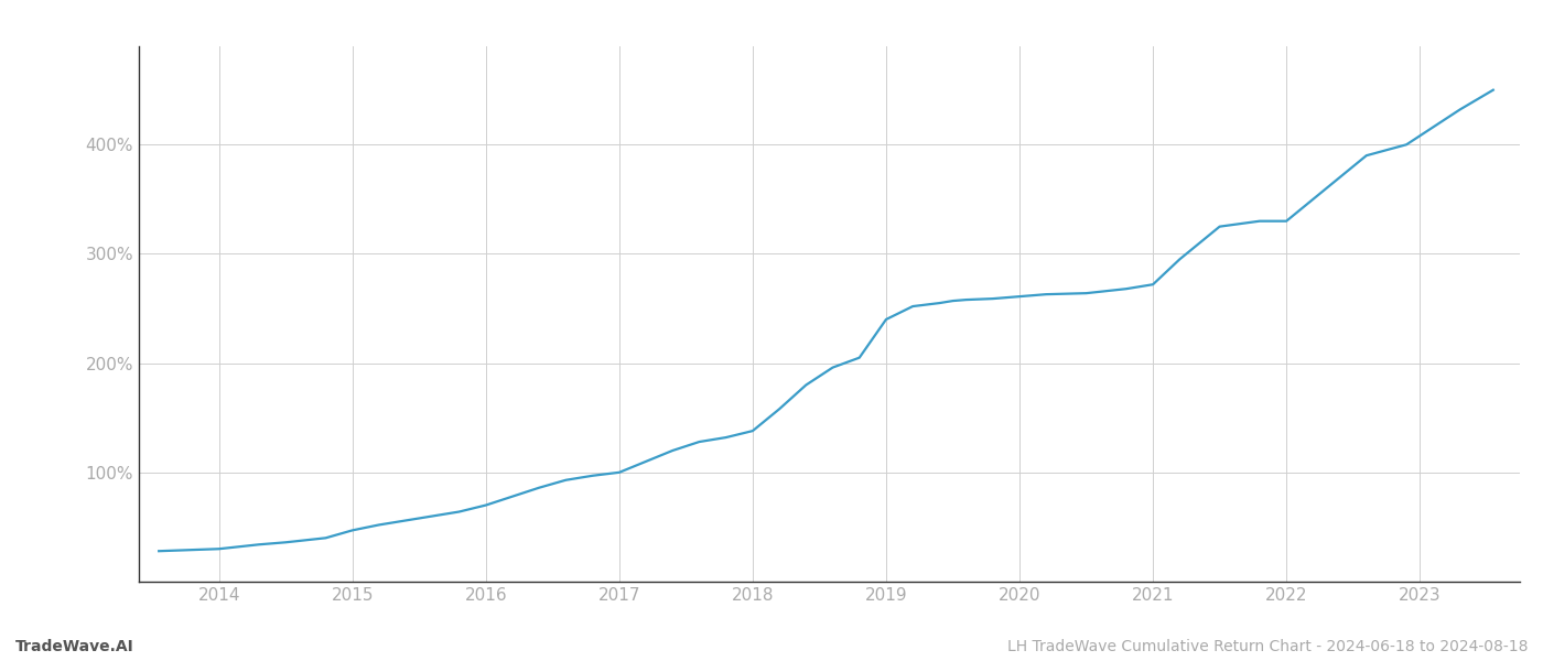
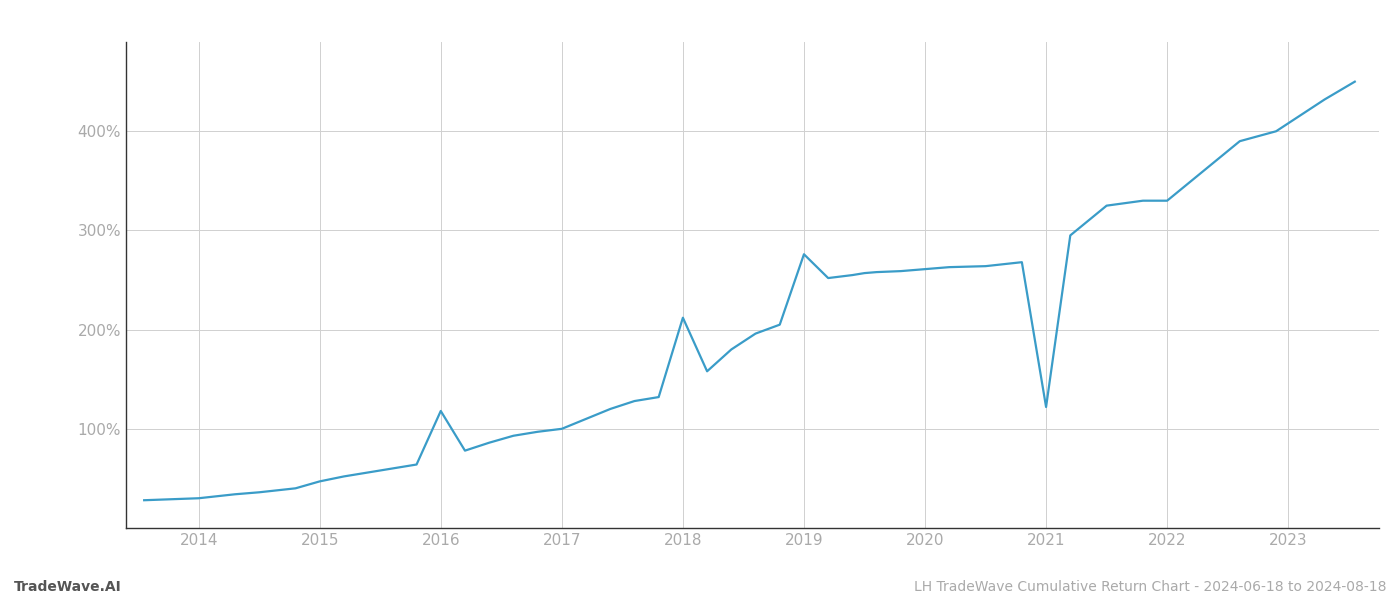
2016: 70% -> 118%
2018: 138% -> 212%
2019: 240% -> 276%
2021: 272% -> 122%
